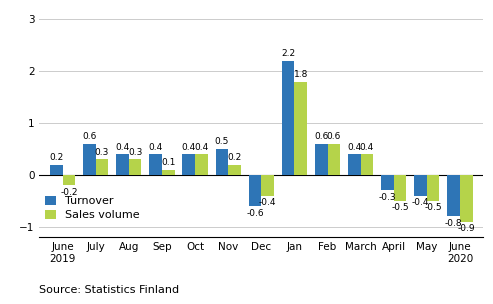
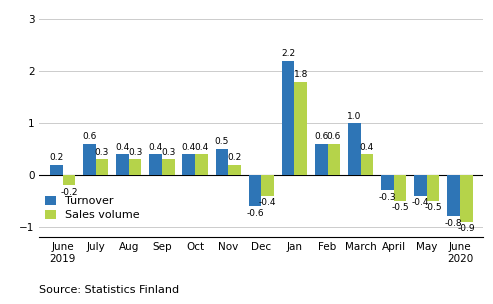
Sales volume/Sep: 0.1 -> 0.3
Turnover/March: 0.4 -> 1.0
